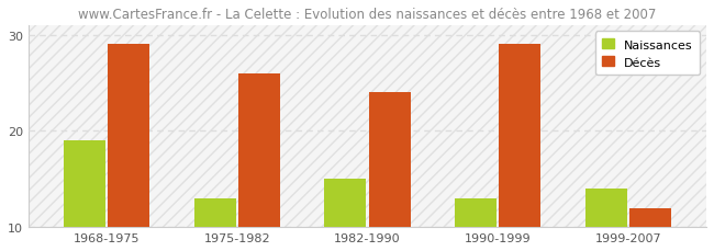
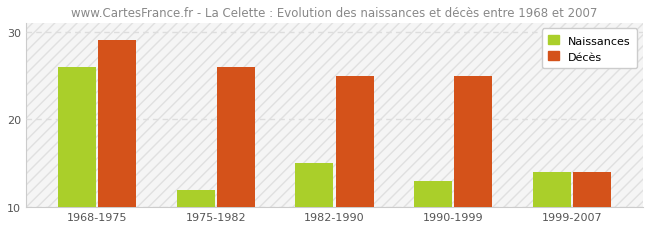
Naissances/1968-1975: 19 -> 26
Naissances/1975-1982: 13 -> 12
Décès/1982-1990: 24 -> 25
Décès/1990-1999: 29 -> 25
Décès/1999-2007: 12 -> 14
